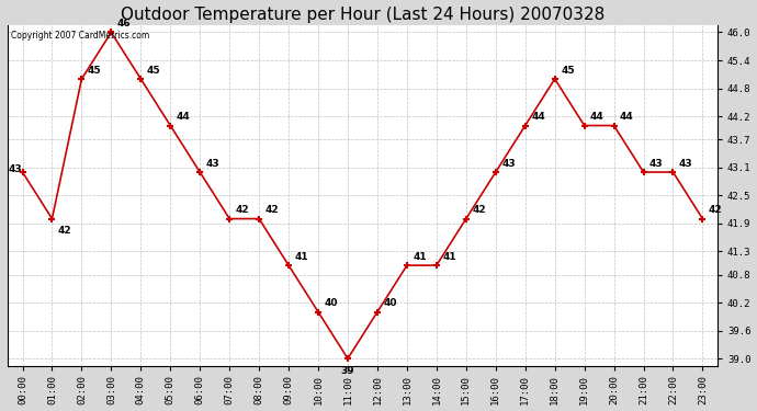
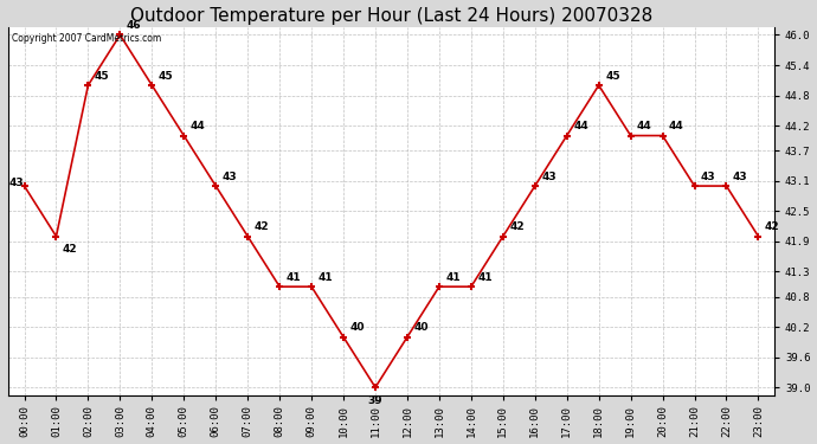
08:00: 42 -> 41
